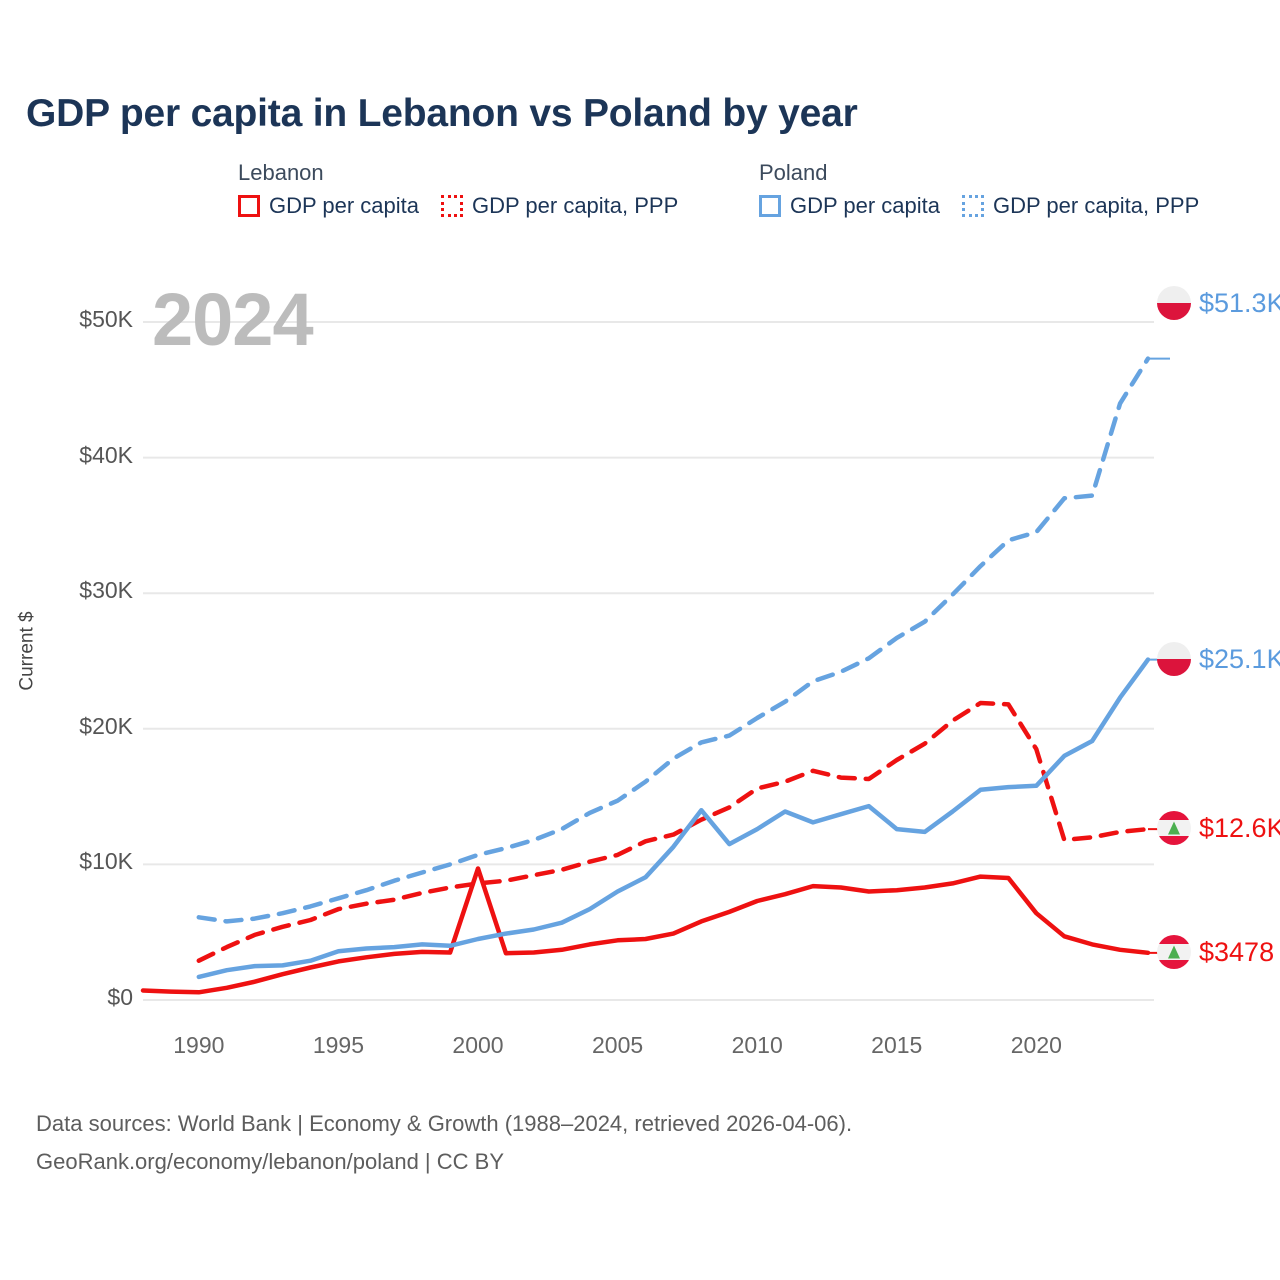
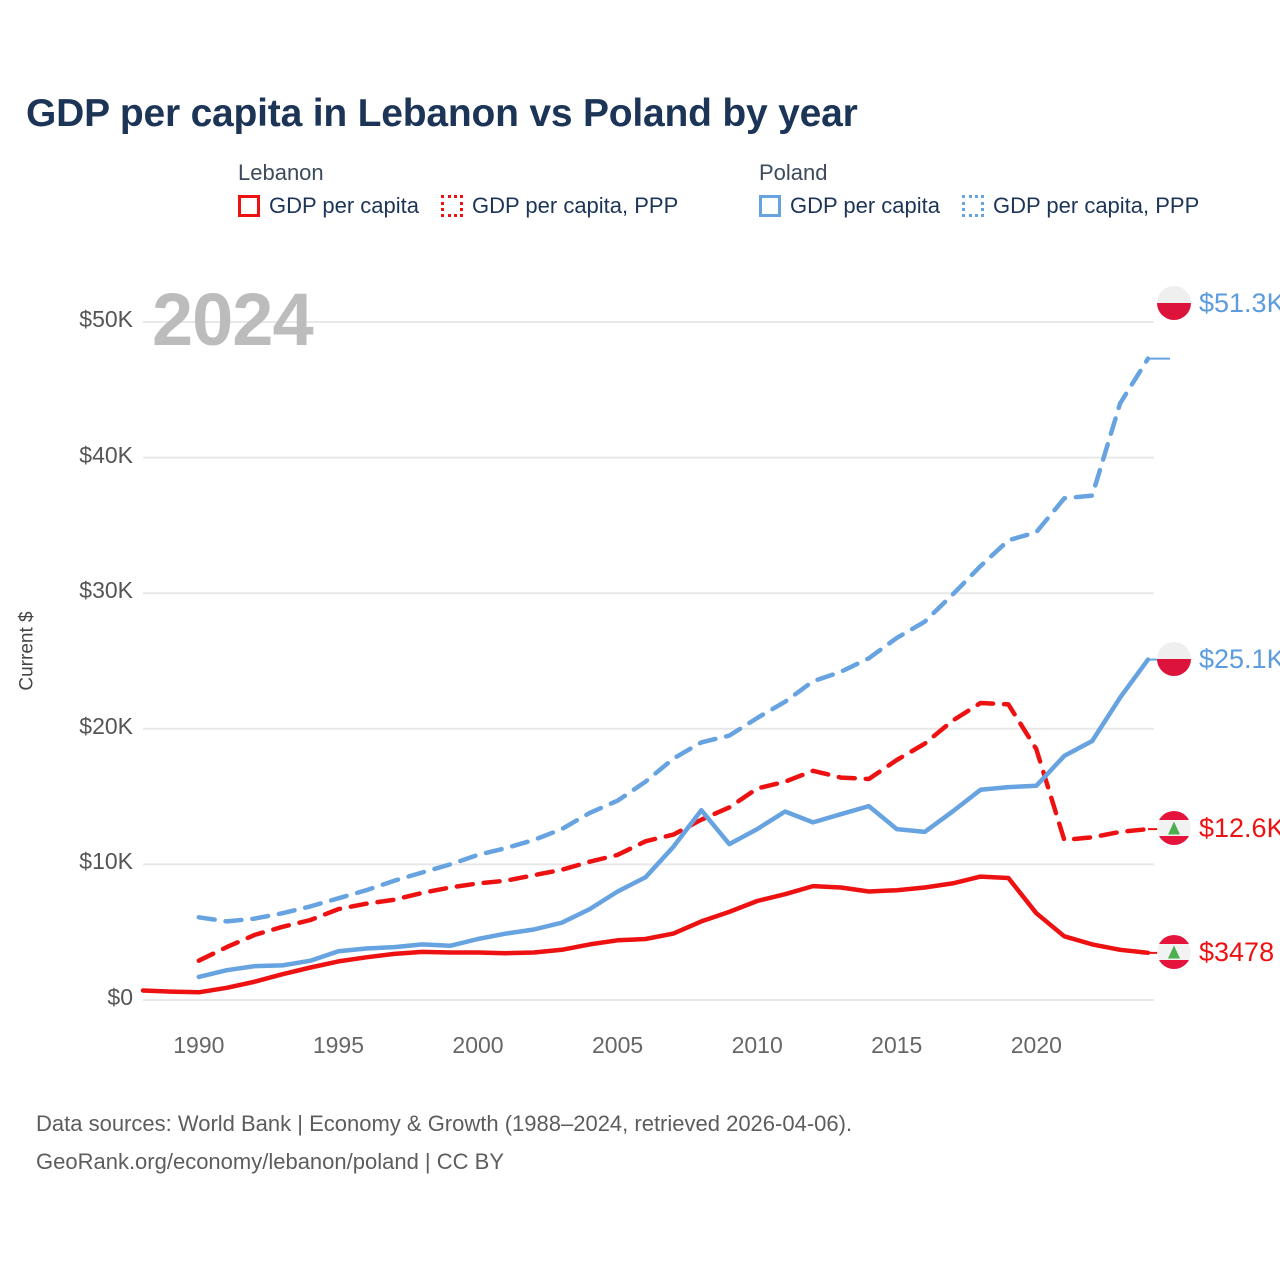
Lebanon GDP per capita/2000: $9.7K -> $3.5K
